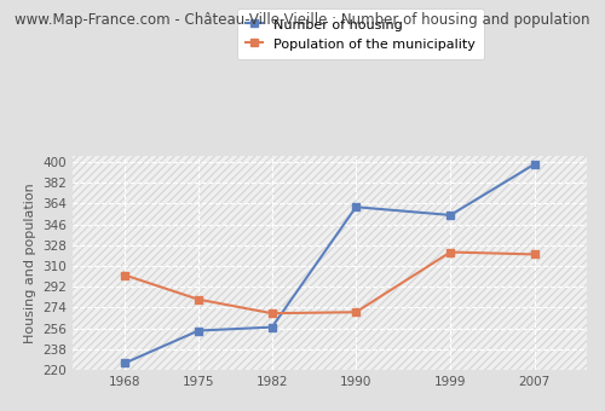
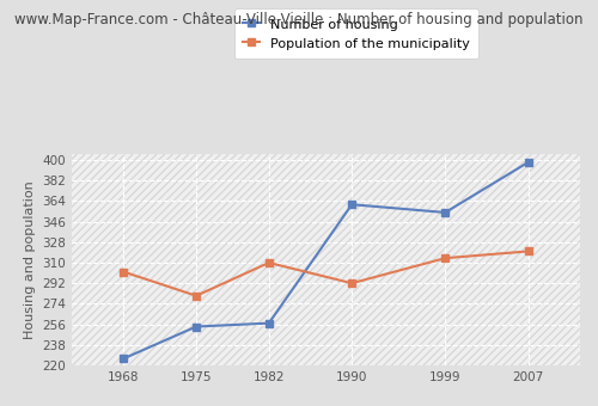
Population of the municipality/1982: 269 -> 310
Population of the municipality/1990: 270 -> 292
Population of the municipality/1999: 322 -> 314
